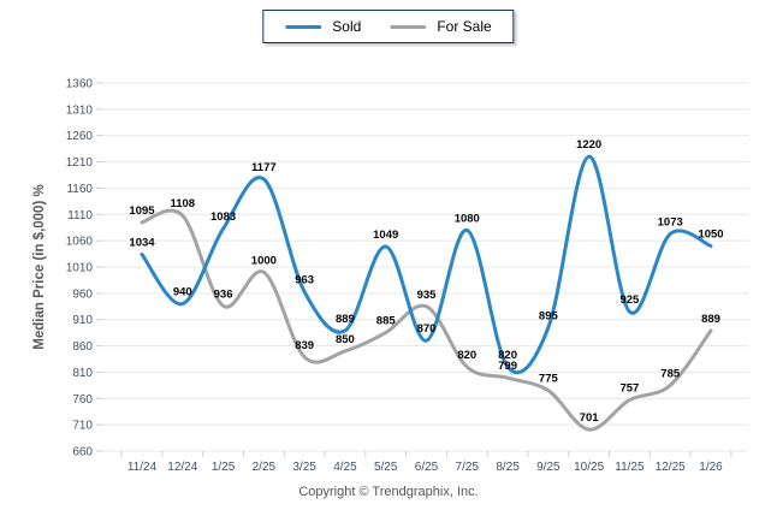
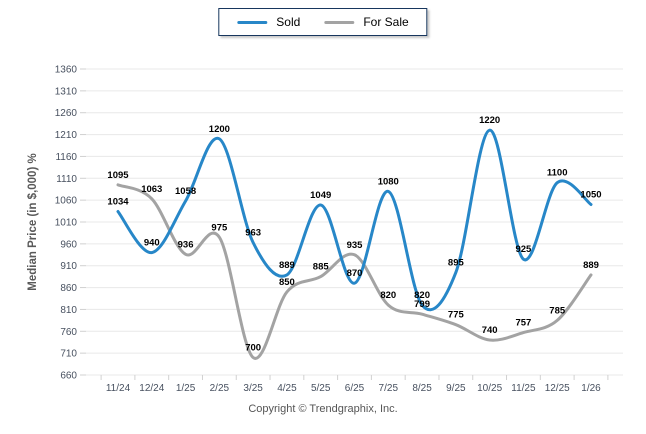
For Sale/12/24: 1108 -> 1063
Sold/1/25: 1083 -> 1058
Sold/2/25: 1177 -> 1200
For Sale/2/25: 1000 -> 975
For Sale/3/25: 839 -> 700
For Sale/10/25: 701 -> 740
Sold/12/25: 1073 -> 1100
